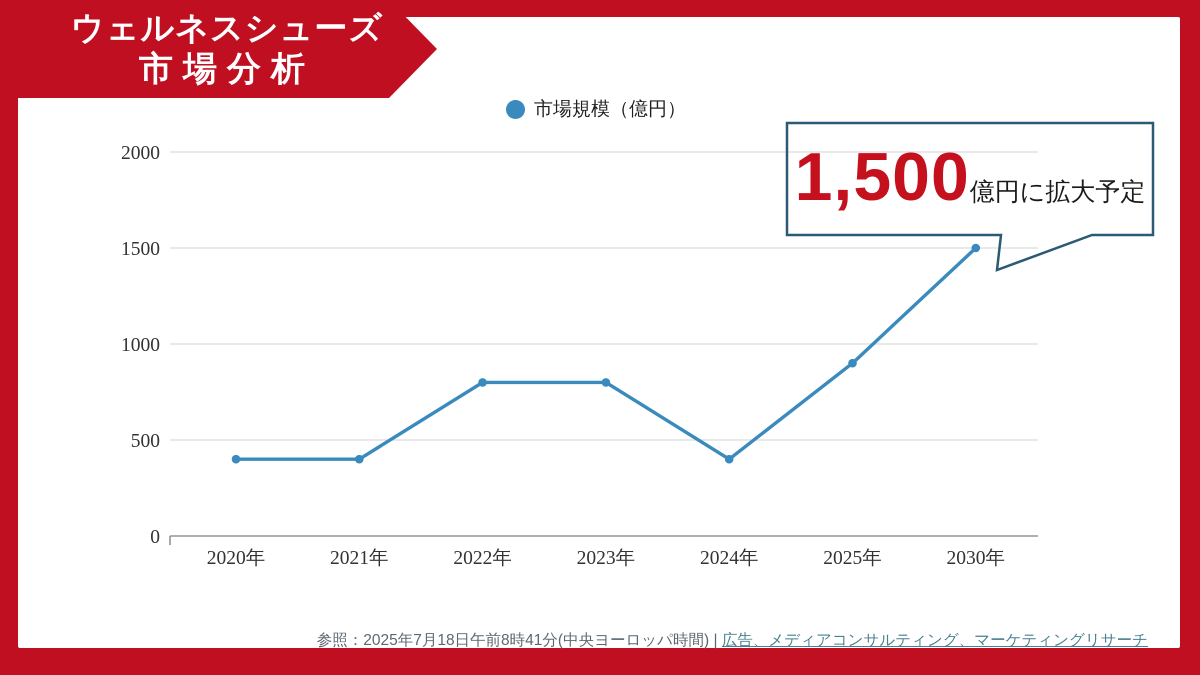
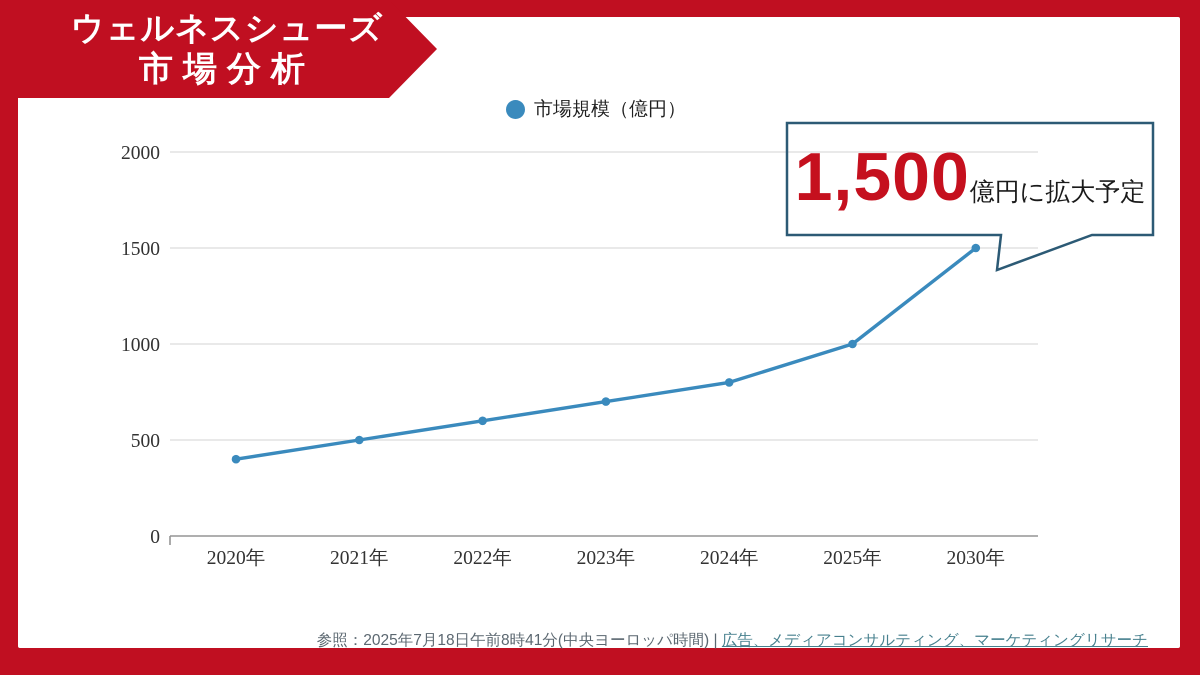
2021年: 400 -> 500
2022年: 800 -> 600
2023年: 800 -> 700
2024年: 400 -> 800
2025年: 900 -> 1000
